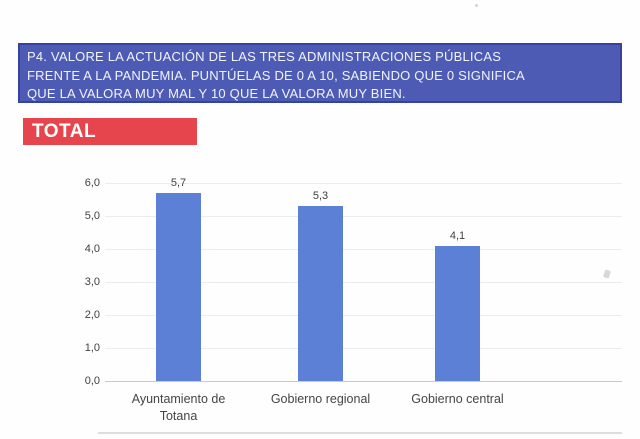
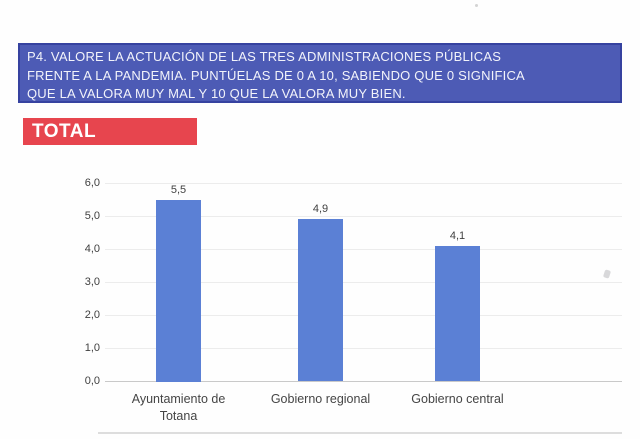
Ayuntamiento de Totana: 5,7 -> 5,5
Gobierno regional: 5,3 -> 4,9
